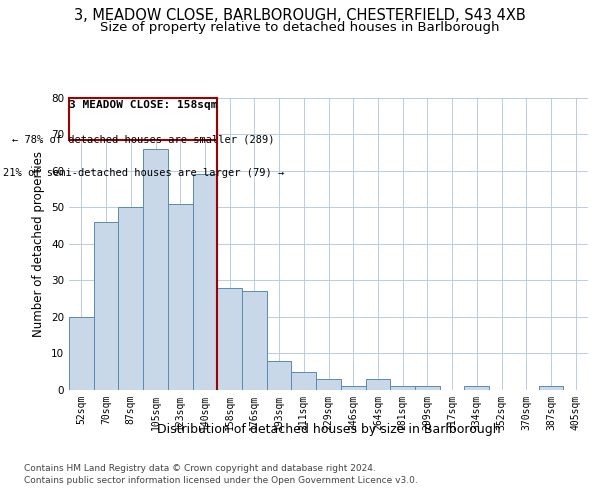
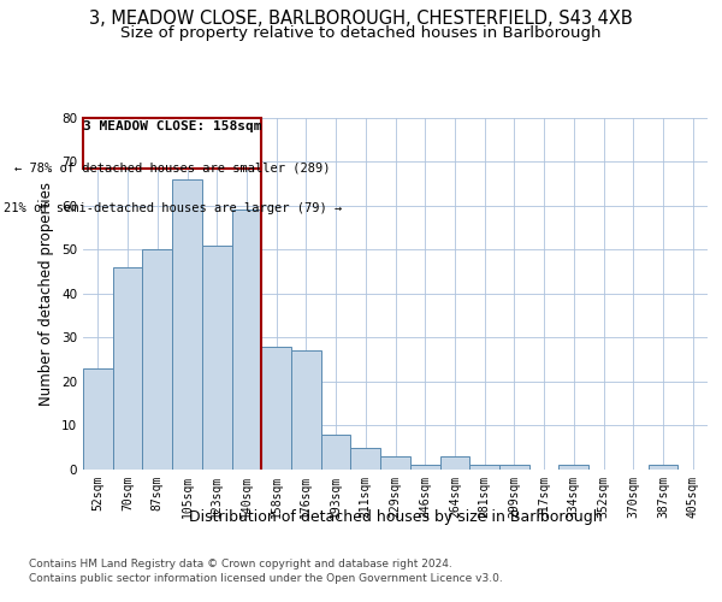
52sqm: 20 -> 23
